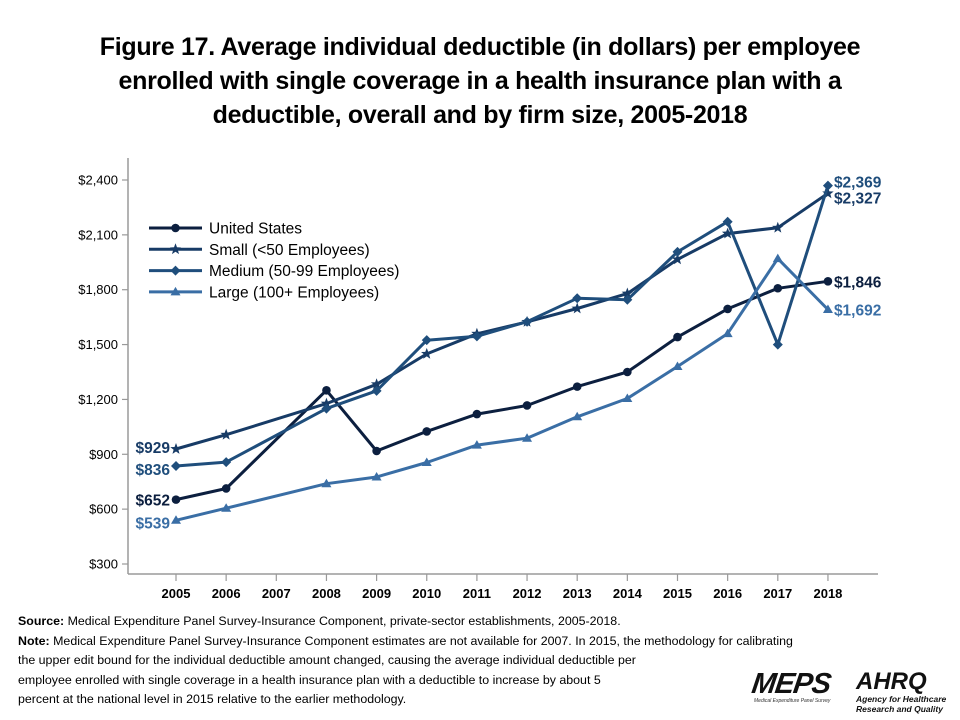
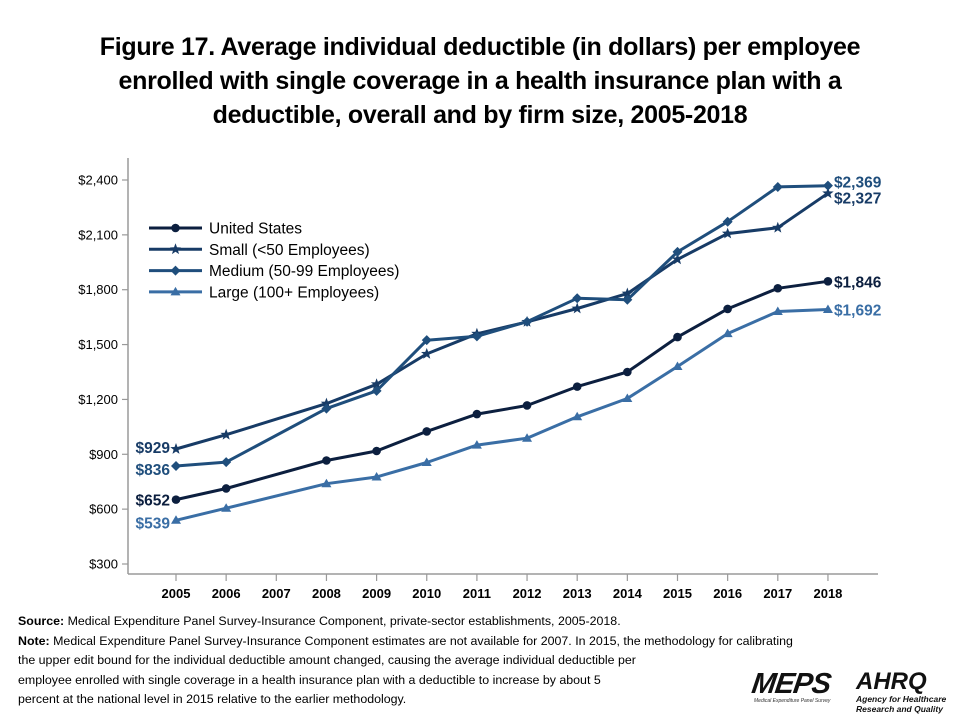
United States/2008: $1250 -> $870
Medium (50-99 Employees)/2017: $1500 -> $2360
Large (100+ Employees)/2017: $1970 -> $1680
